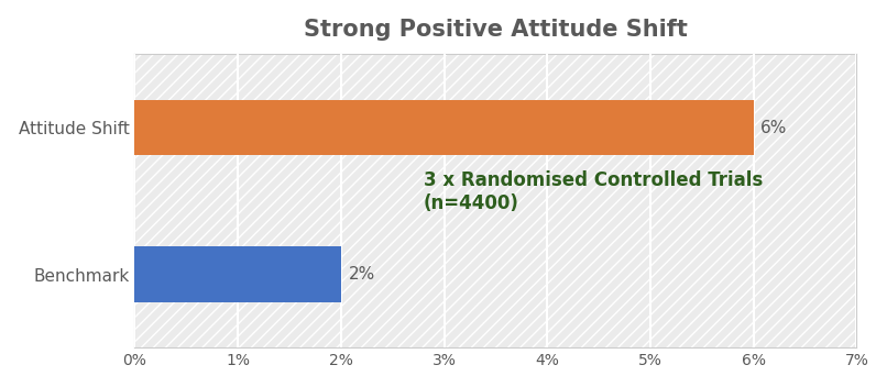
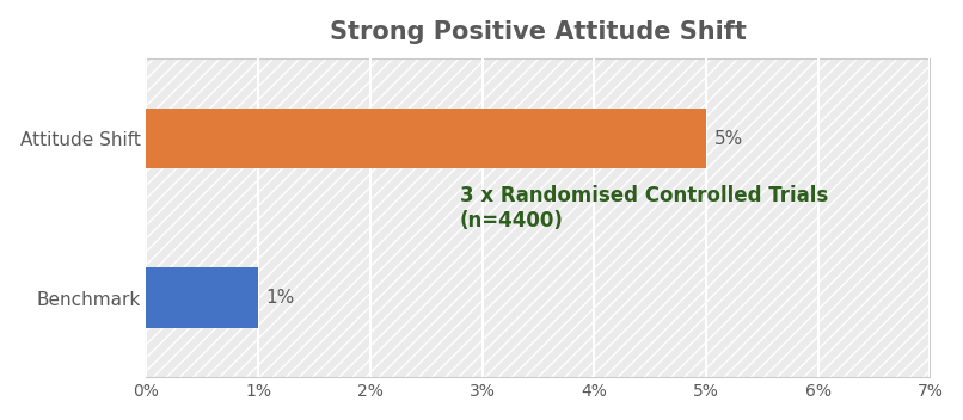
Attitude Shift: 6% -> 5%
Benchmark: 2% -> 1%
